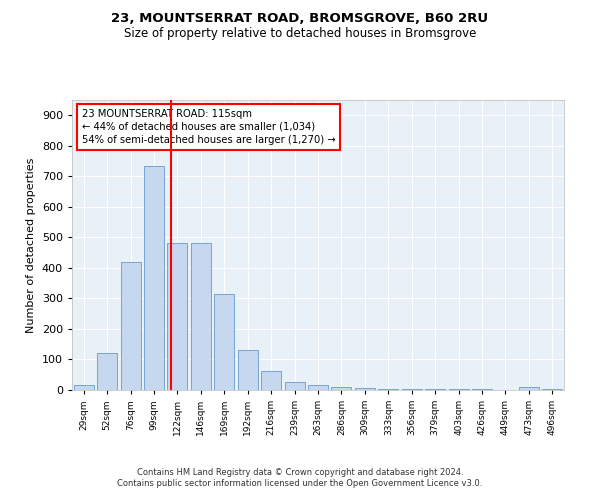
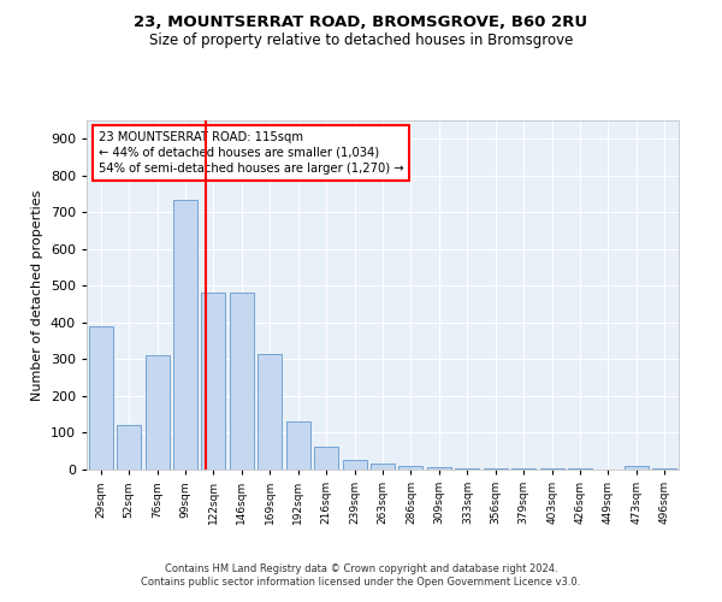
29sqm: 18 -> 390
76sqm: 418 -> 310
